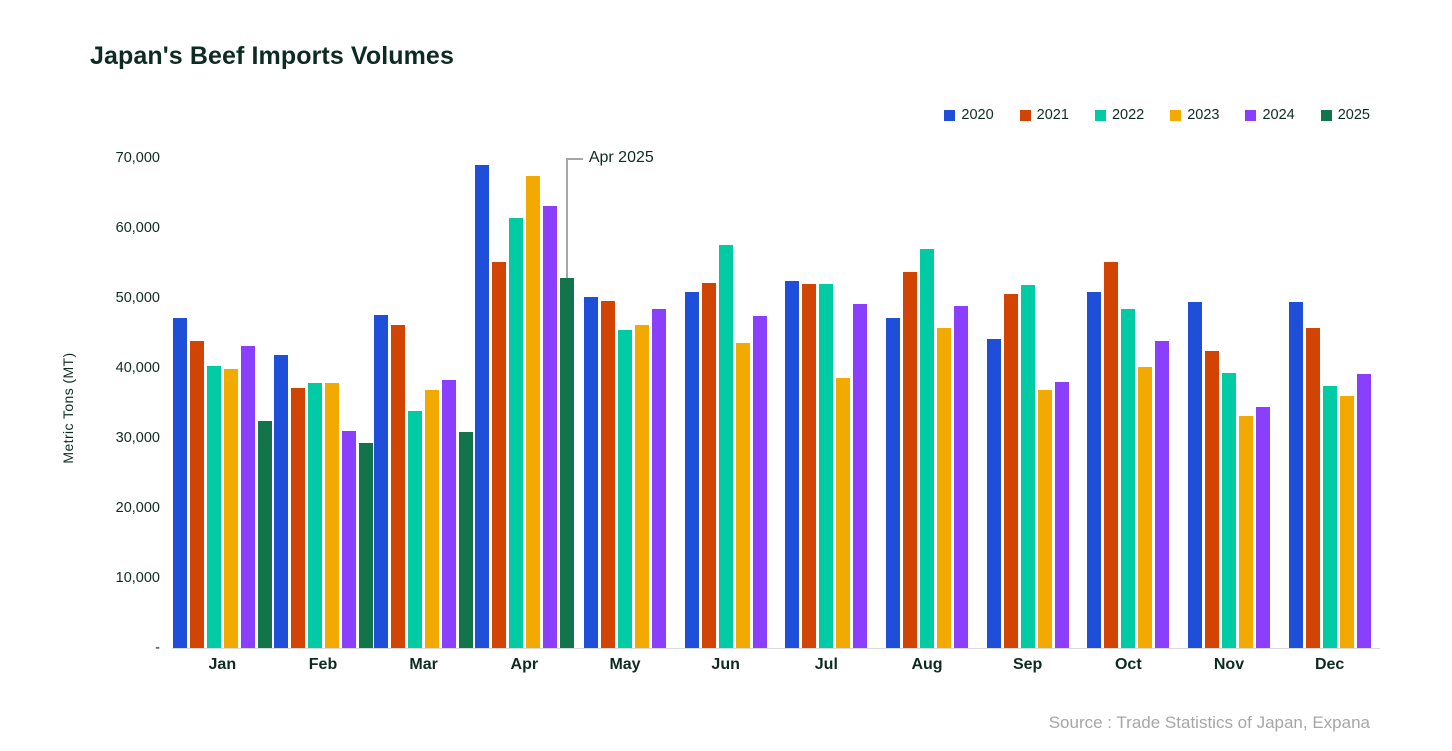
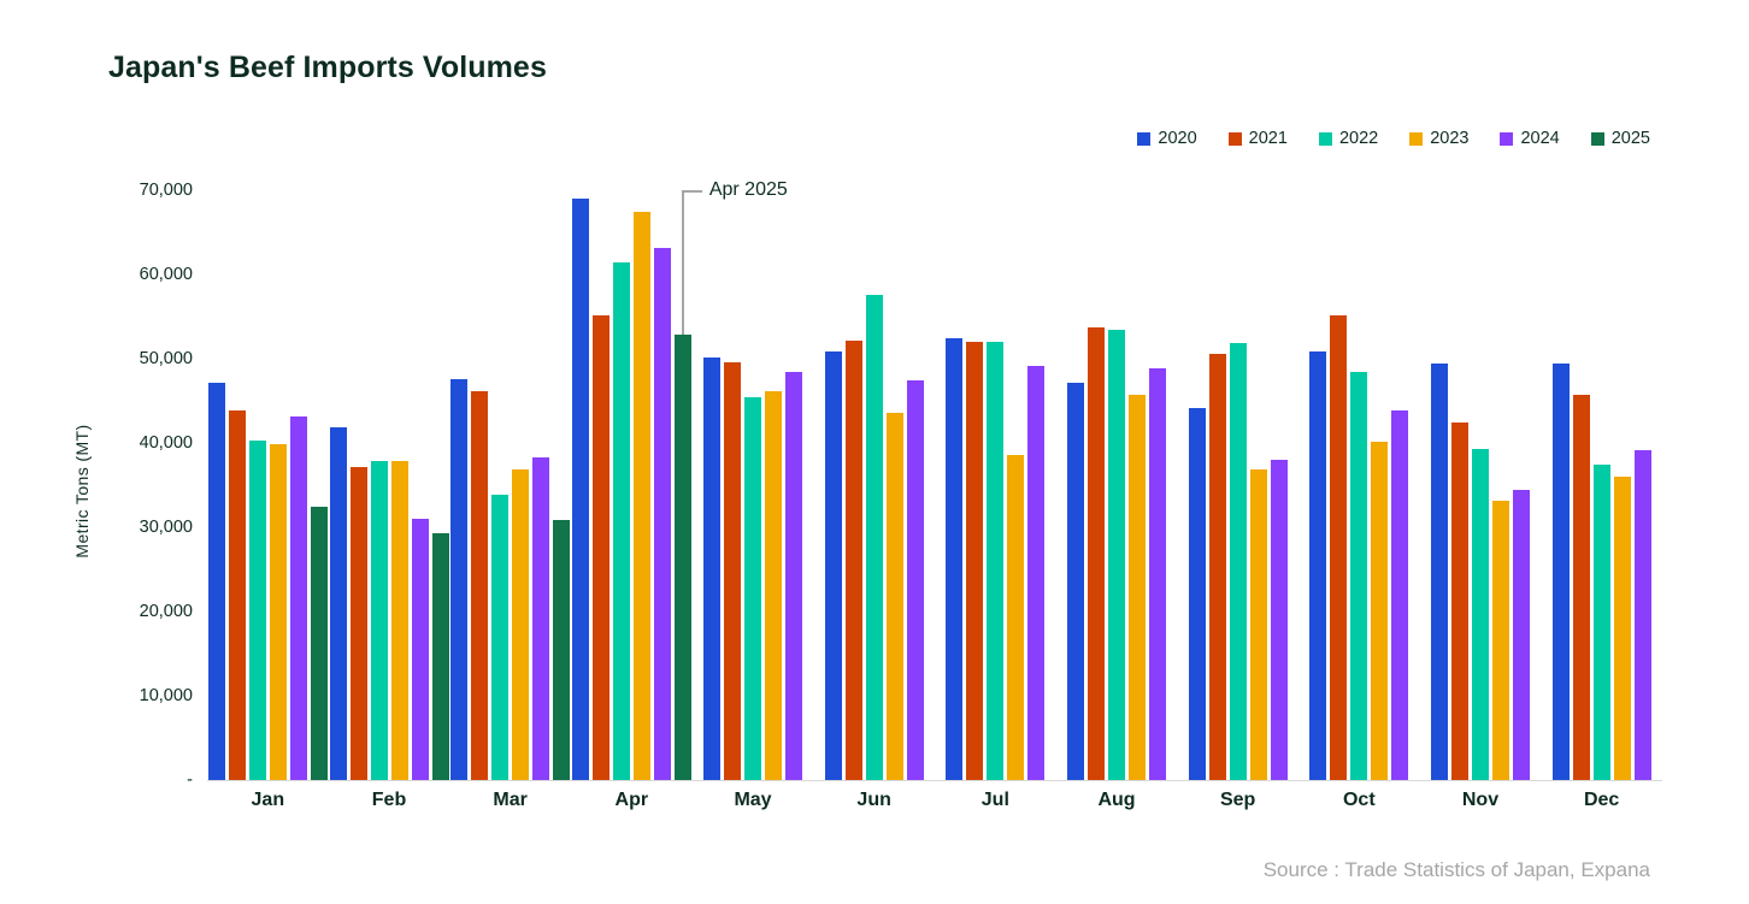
2022/Aug: 57000 -> 53000
